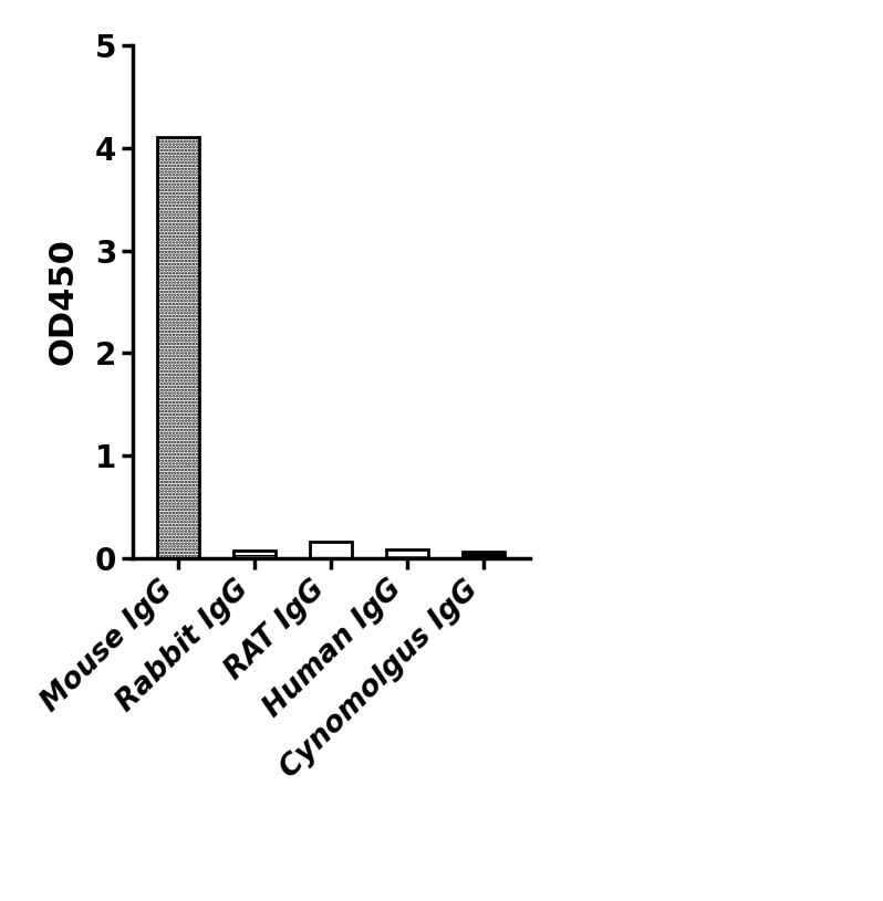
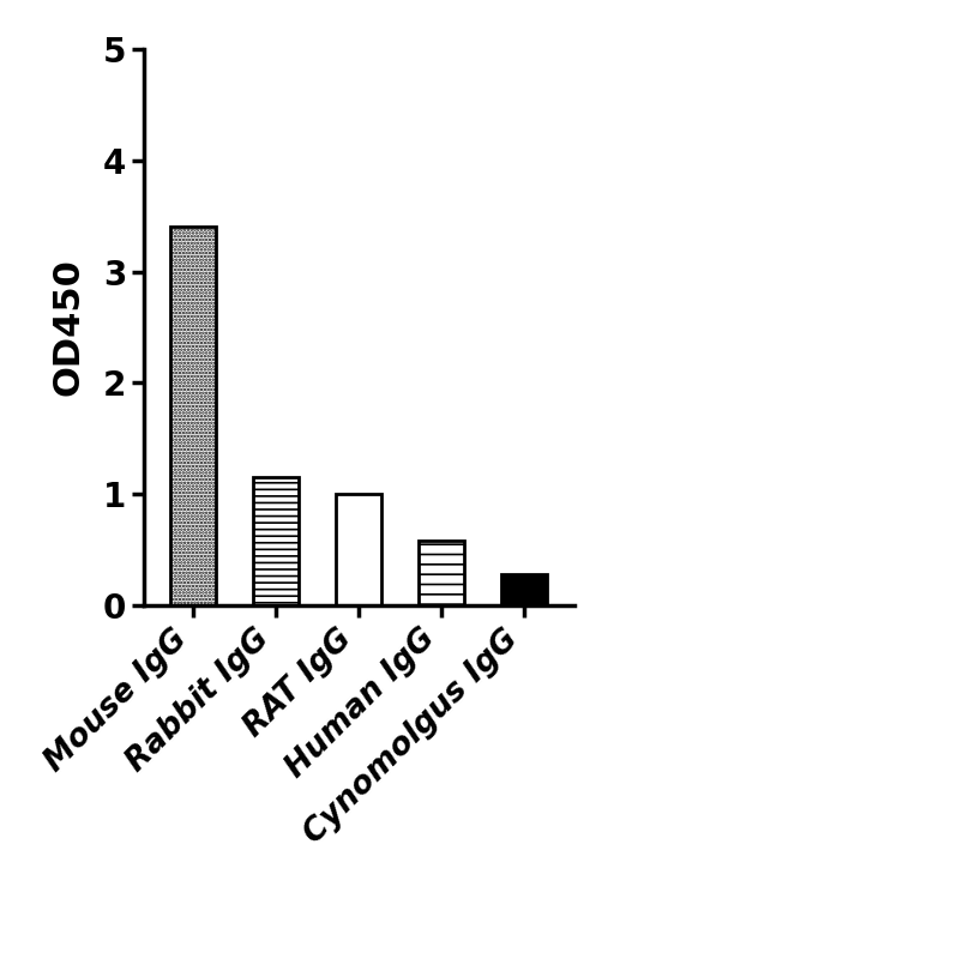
Mouse IgG: 4.10 -> 3.40
Rabbit IgG: 0.08 -> 1.16
RAT IgG: 0.17 -> 1.00
Human IgG: 0.09 -> 0.58
Cynomolgus IgG: 0.07 -> 0.28
